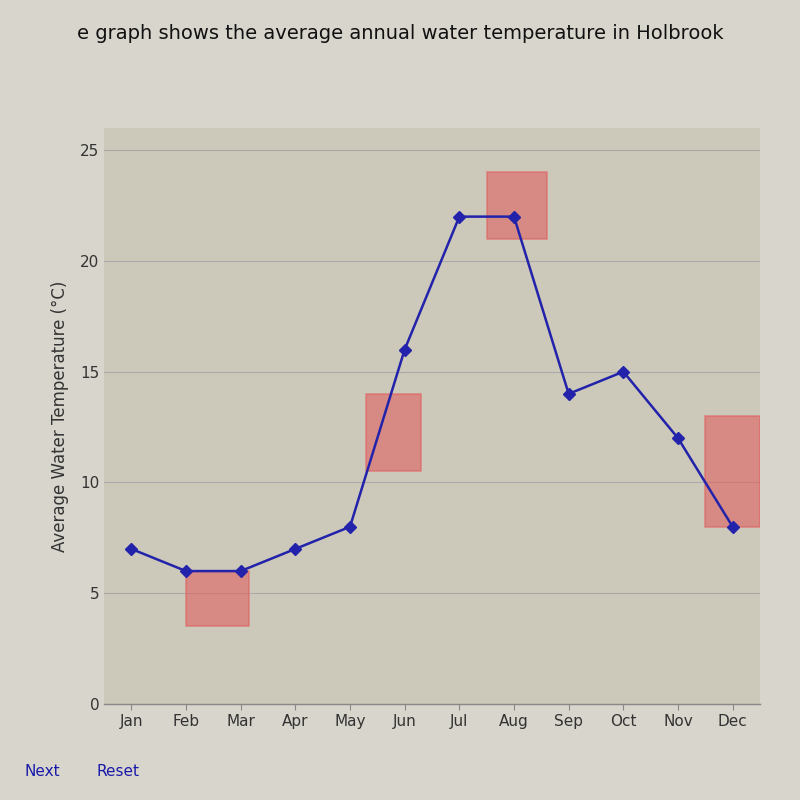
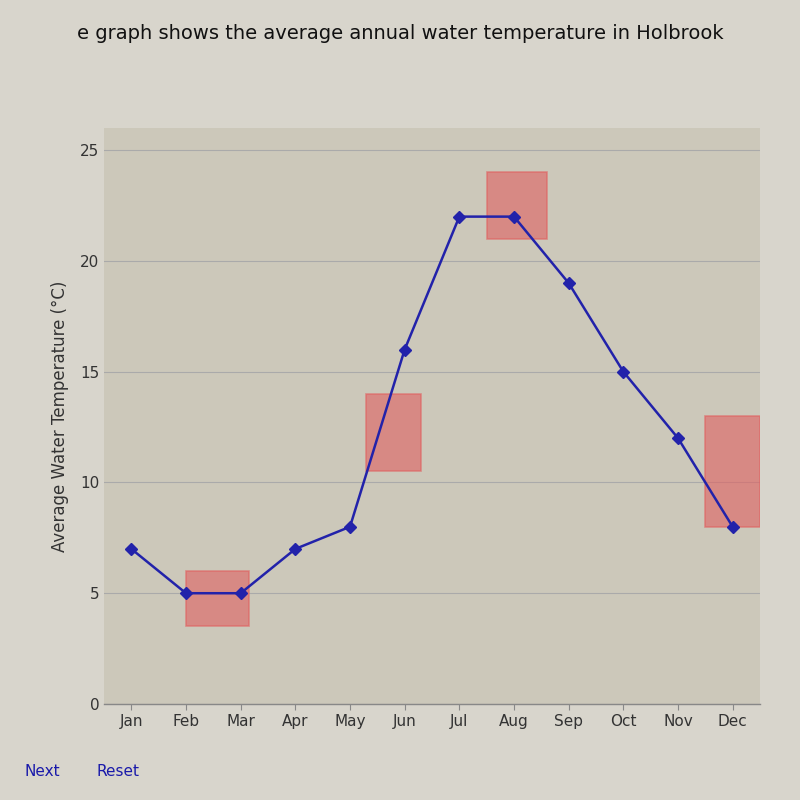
Feb: 6 -> 5
Mar: 6 -> 5
Sep: 14 -> 19
